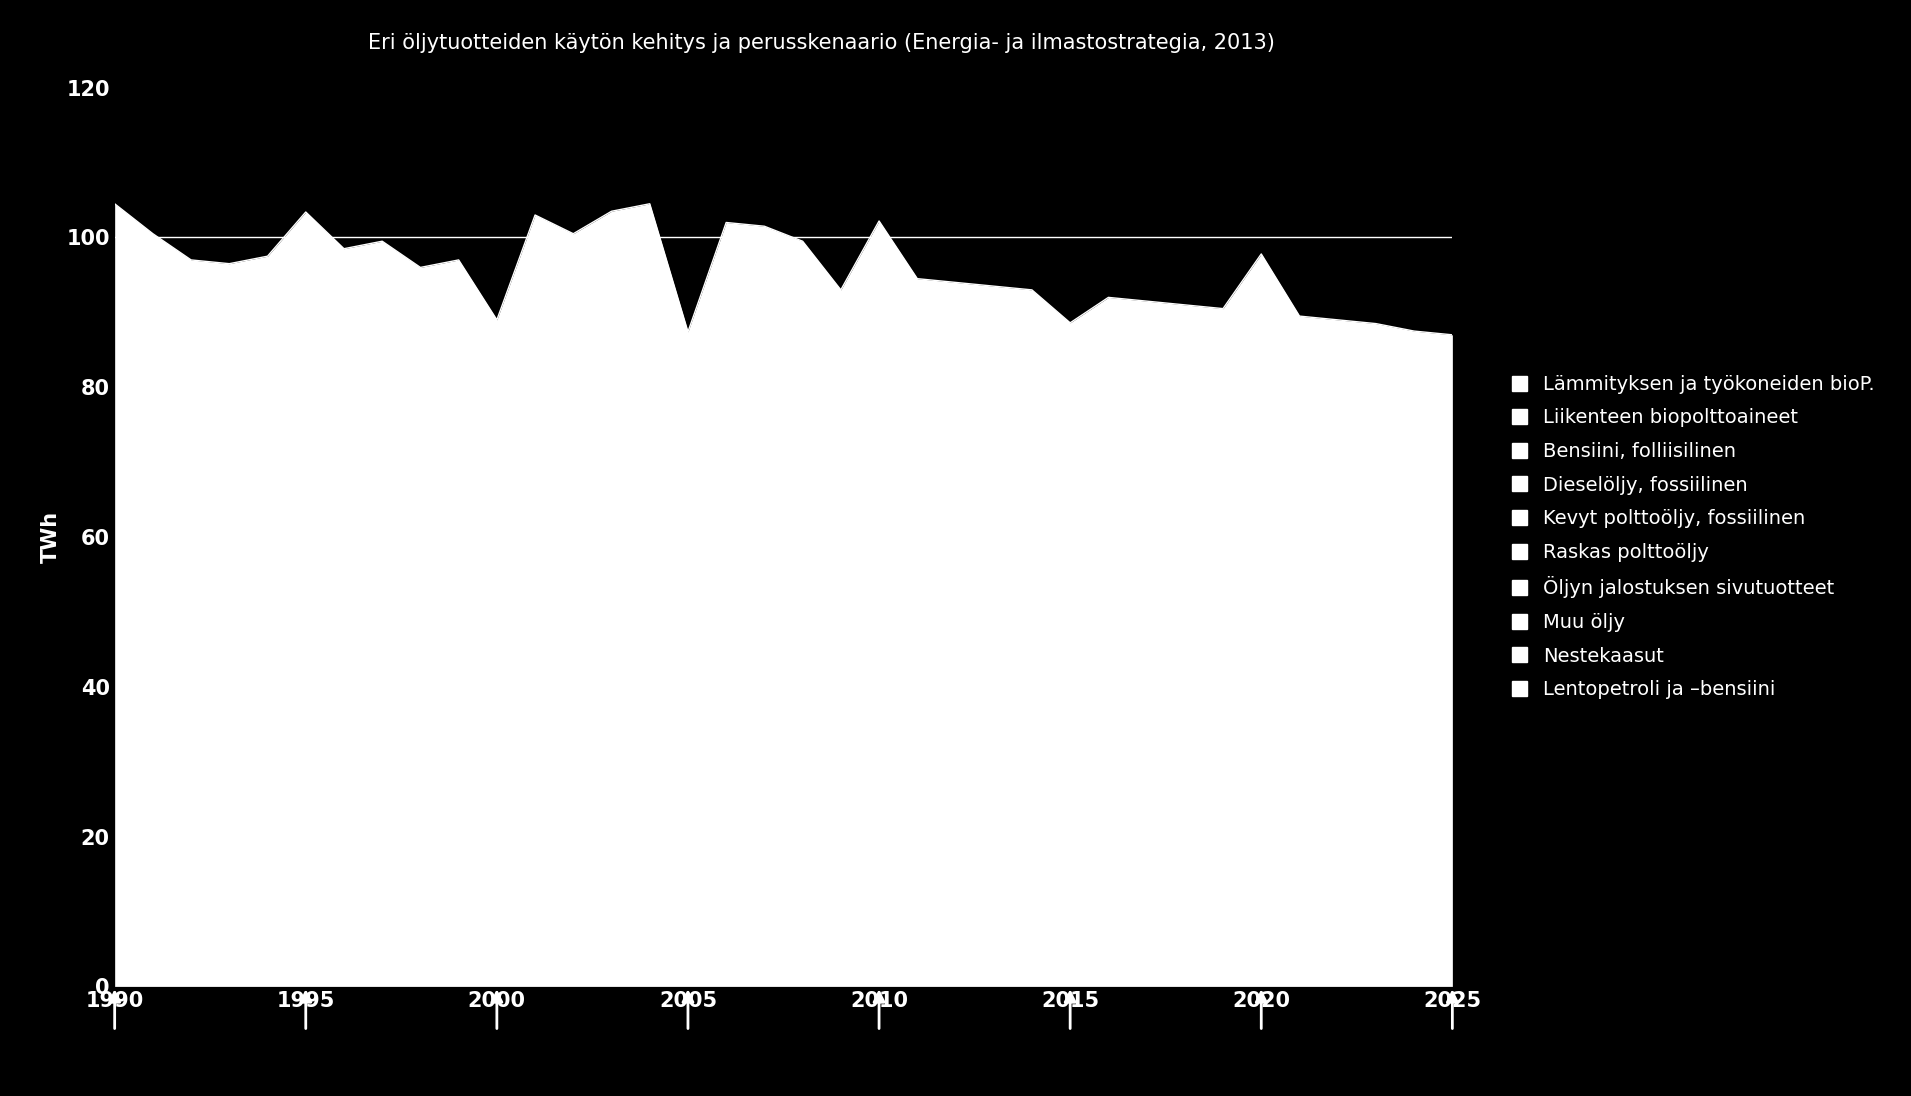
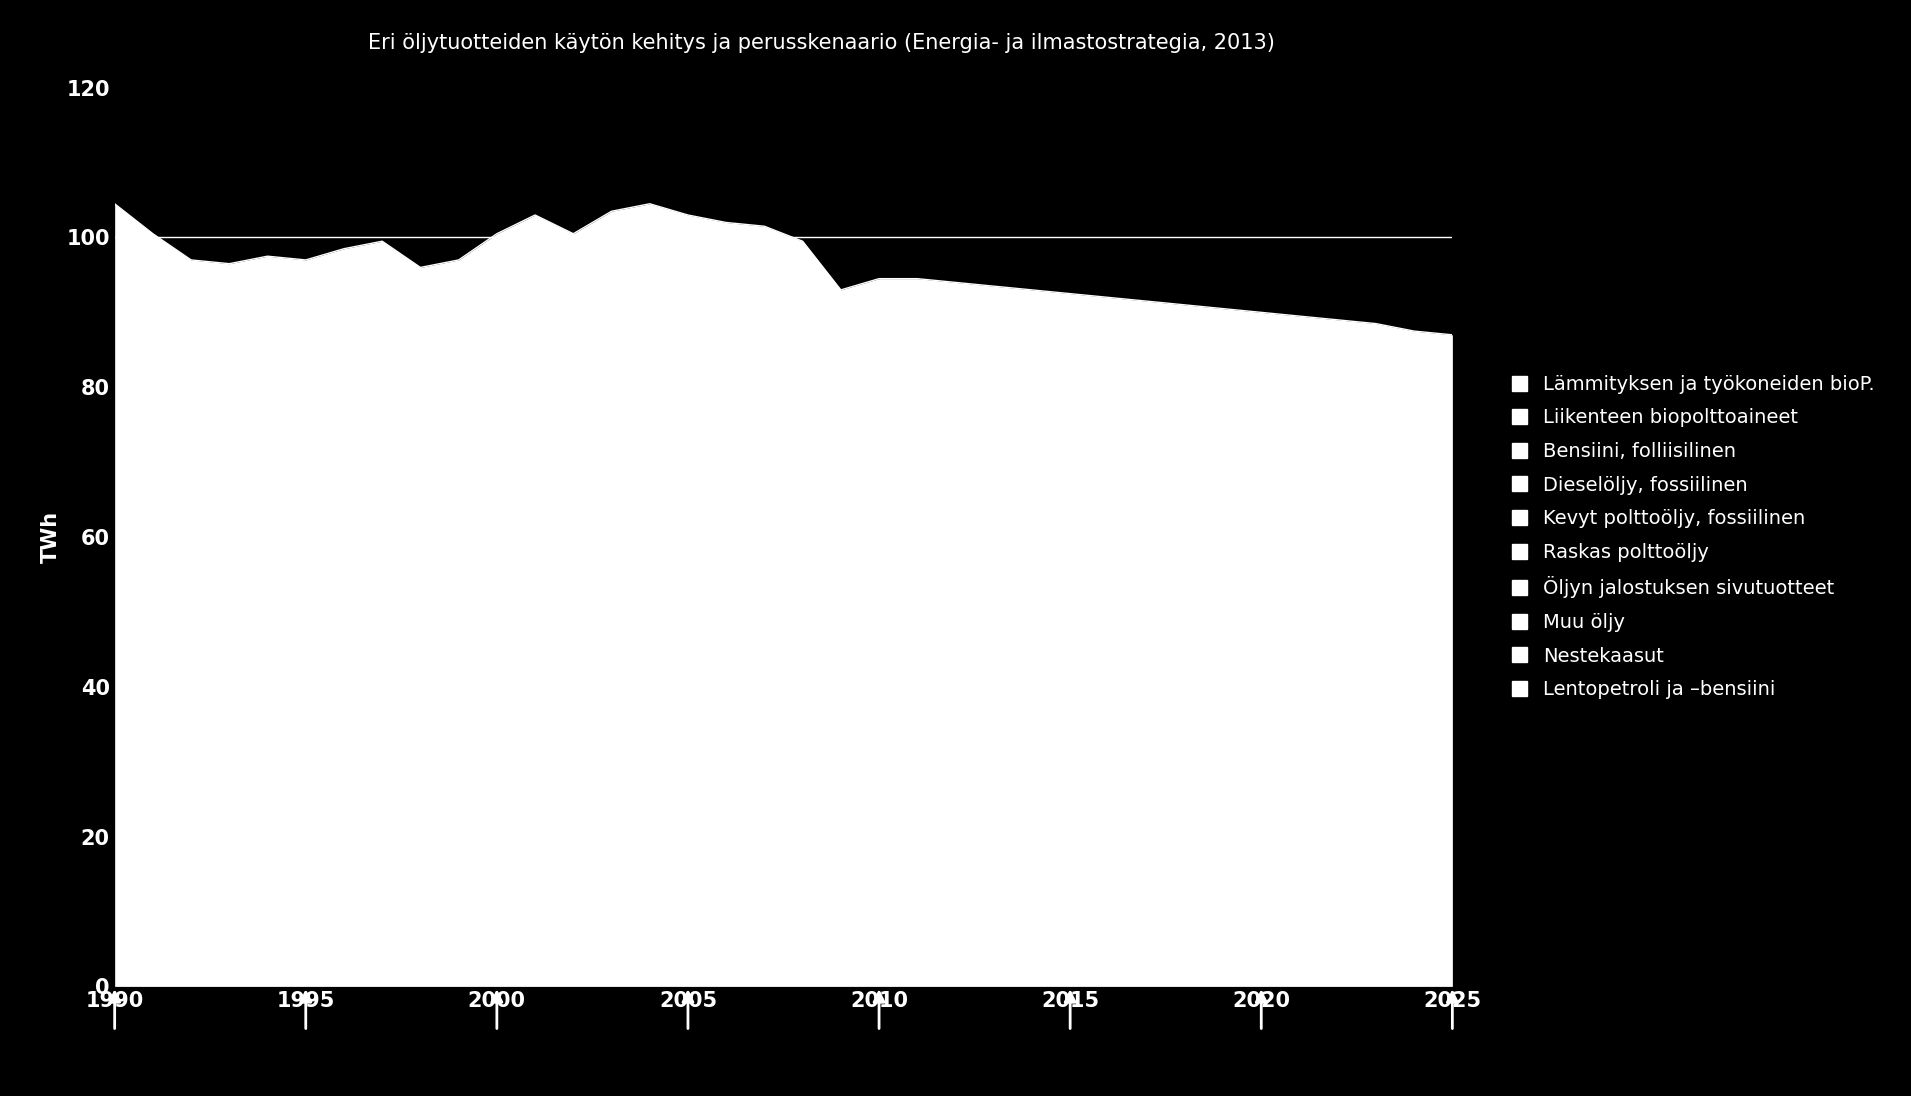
1995: 103.4 -> 97.0
2000: 89.0 -> 100.5
2005: 87.4 -> 103.0
2010: 102.2 -> 94.5
2015: 88.6 -> 92.5
2020: 97.8 -> 90.0
